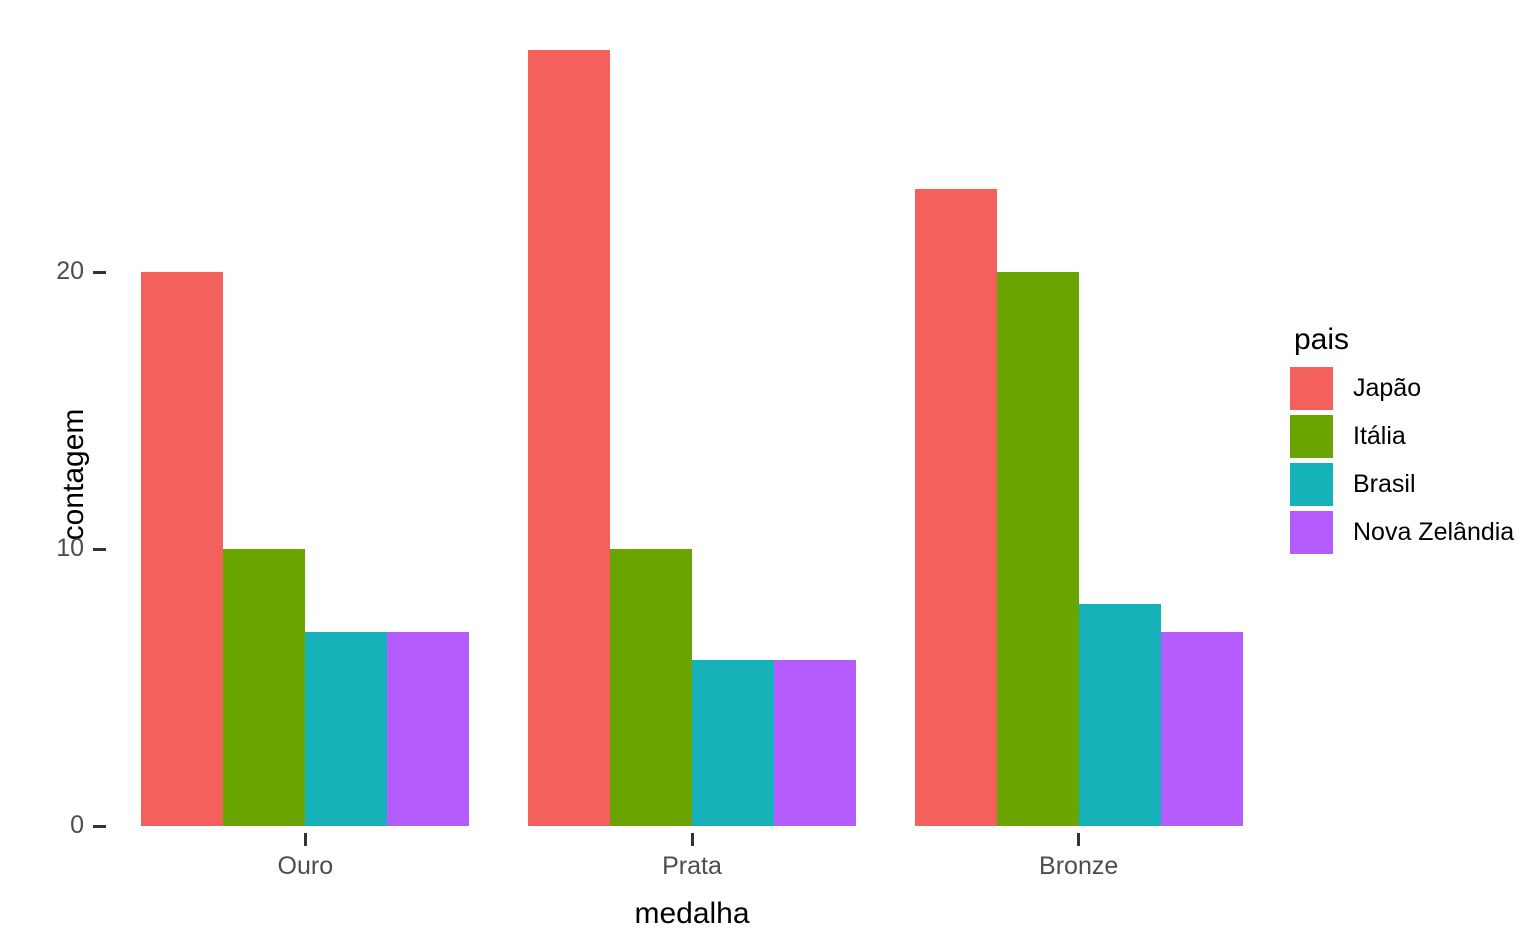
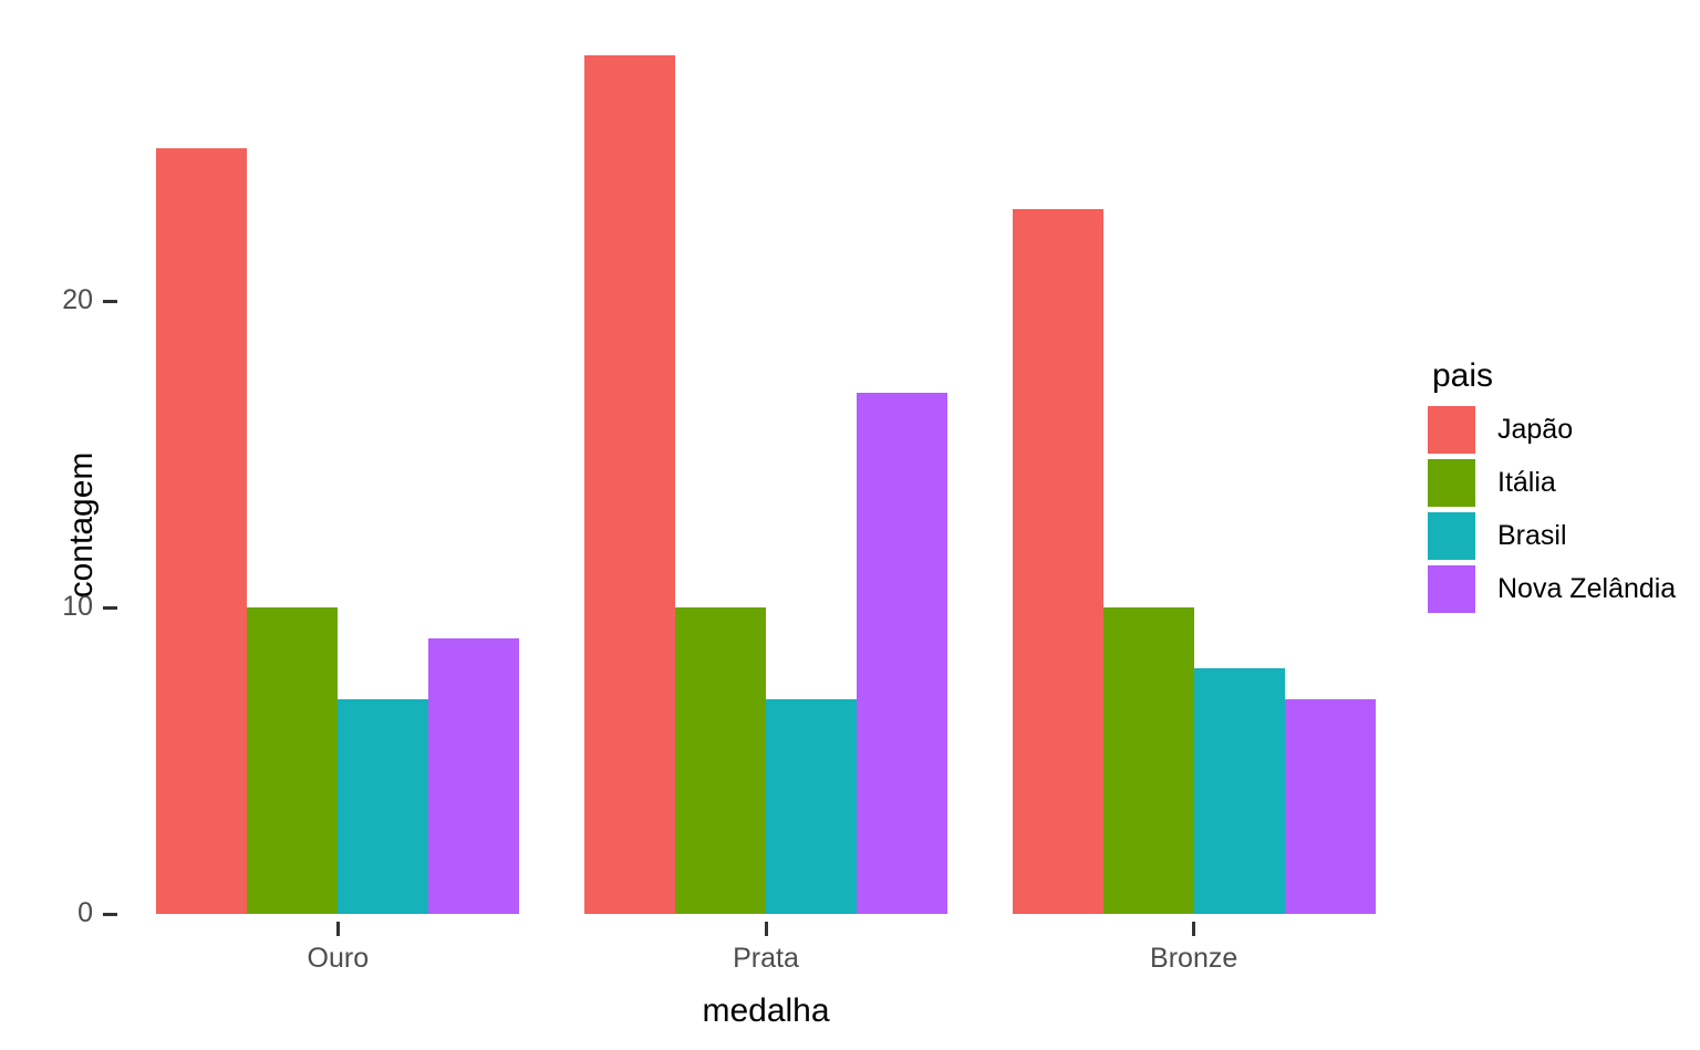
Japão/Ouro: 20 -> 25
Nova Zelândia/Ouro: 7 -> 9
Brasil/Prata: 6 -> 7
Nova Zelândia/Prata: 6 -> 17
Itália/Bronze: 20 -> 10
